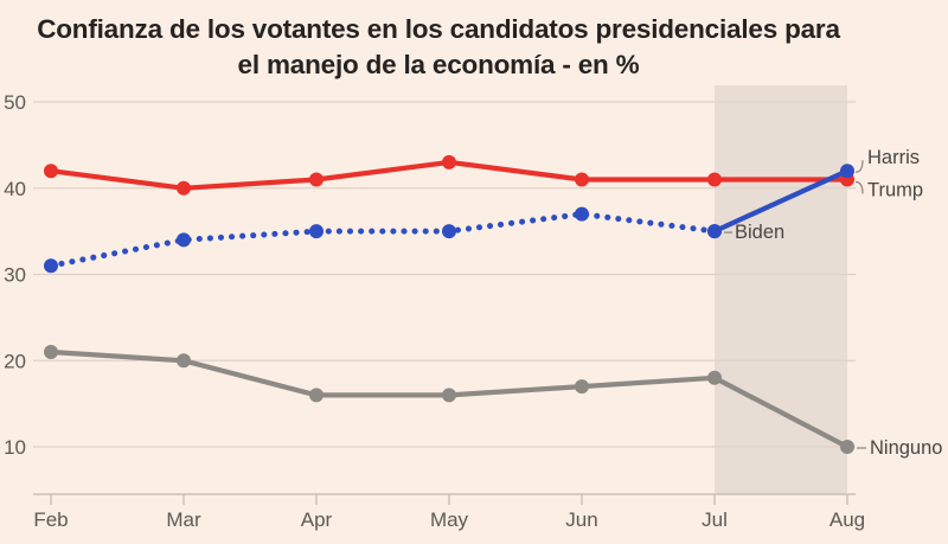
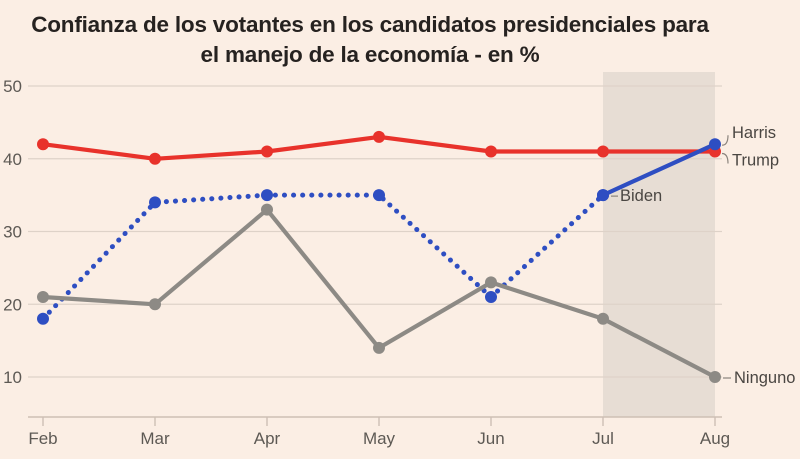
Biden/Feb: 31 -> 18
Ninguno/Apr: 16 -> 33
Ninguno/May: 16 -> 14
Biden/Jun: 37 -> 21
Ninguno/Jun: 17 -> 23
